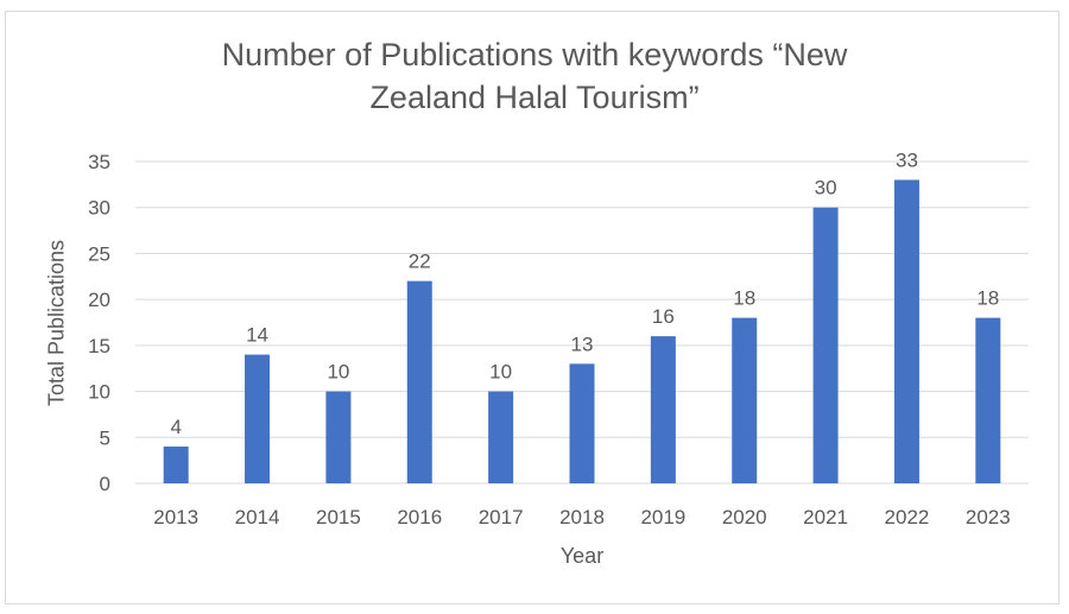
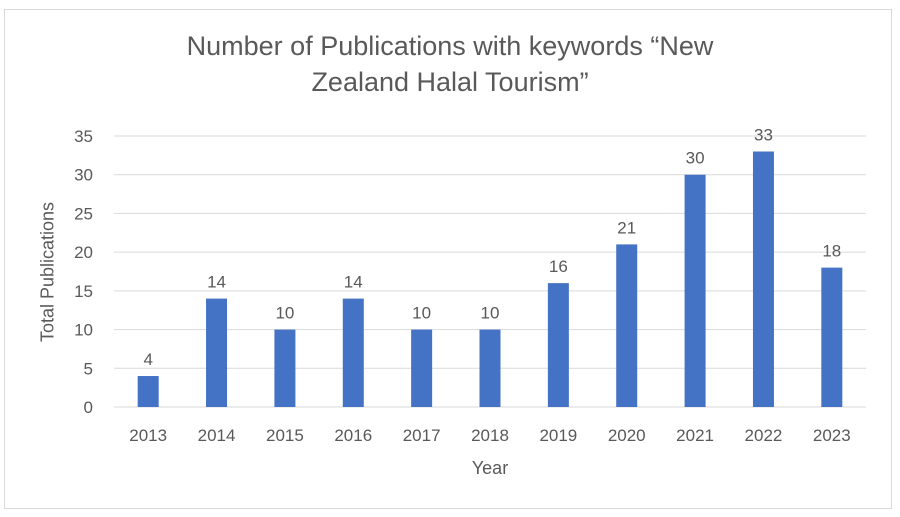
2016: 22 -> 14
2018: 13 -> 10
2020: 18 -> 21
